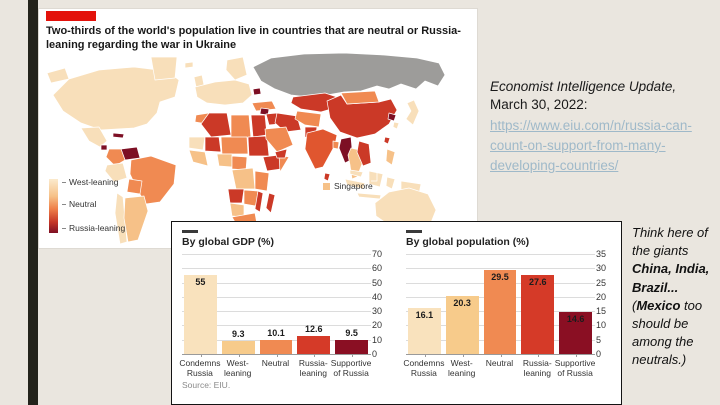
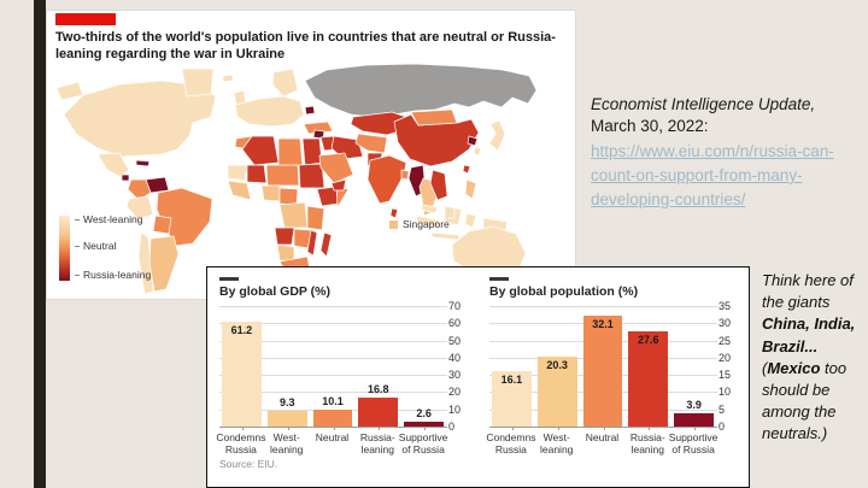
By global GDP (%)/Condemns Russia: 55 -> 61.2
By global GDP (%)/Russia- leaning: 12.6 -> 16.8
By global GDP (%)/Supportive of Russia: 9.5 -> 2.6
By global population (%)/Neutral: 29.5 -> 32.1
By global population (%)/Supportive of Russia: 14.6 -> 3.9
